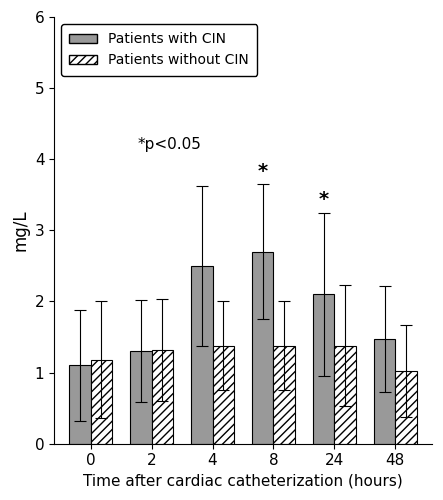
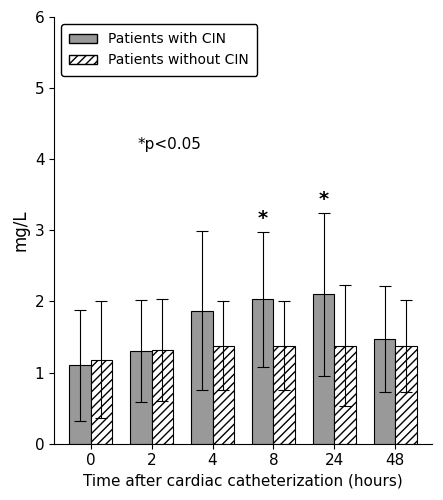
Patients with CIN/4: 2.50 -> 1.87
Patients with CIN/8: 2.70 -> 2.03
Patients without CIN/48: 1.02 -> 1.37
